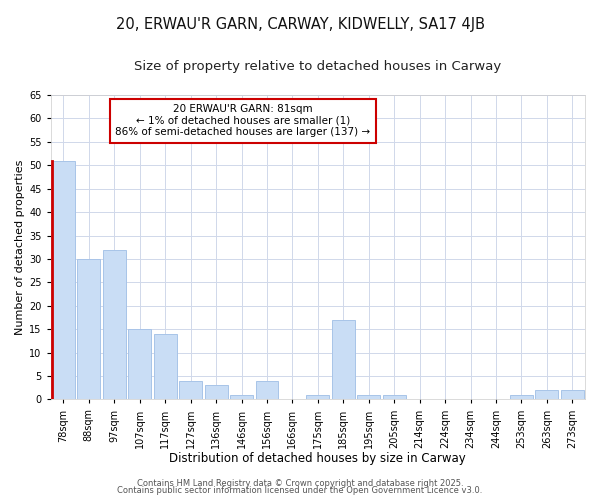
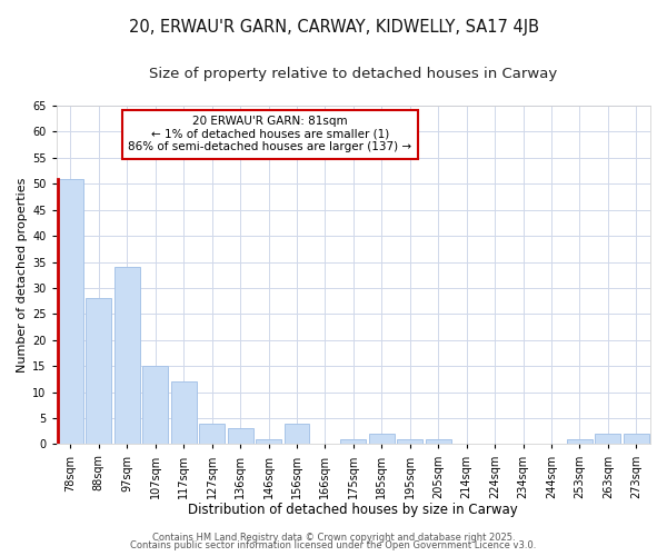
88sqm: 30 -> 28
97sqm: 32 -> 34
117sqm: 14 -> 12
185sqm: 17 -> 2
